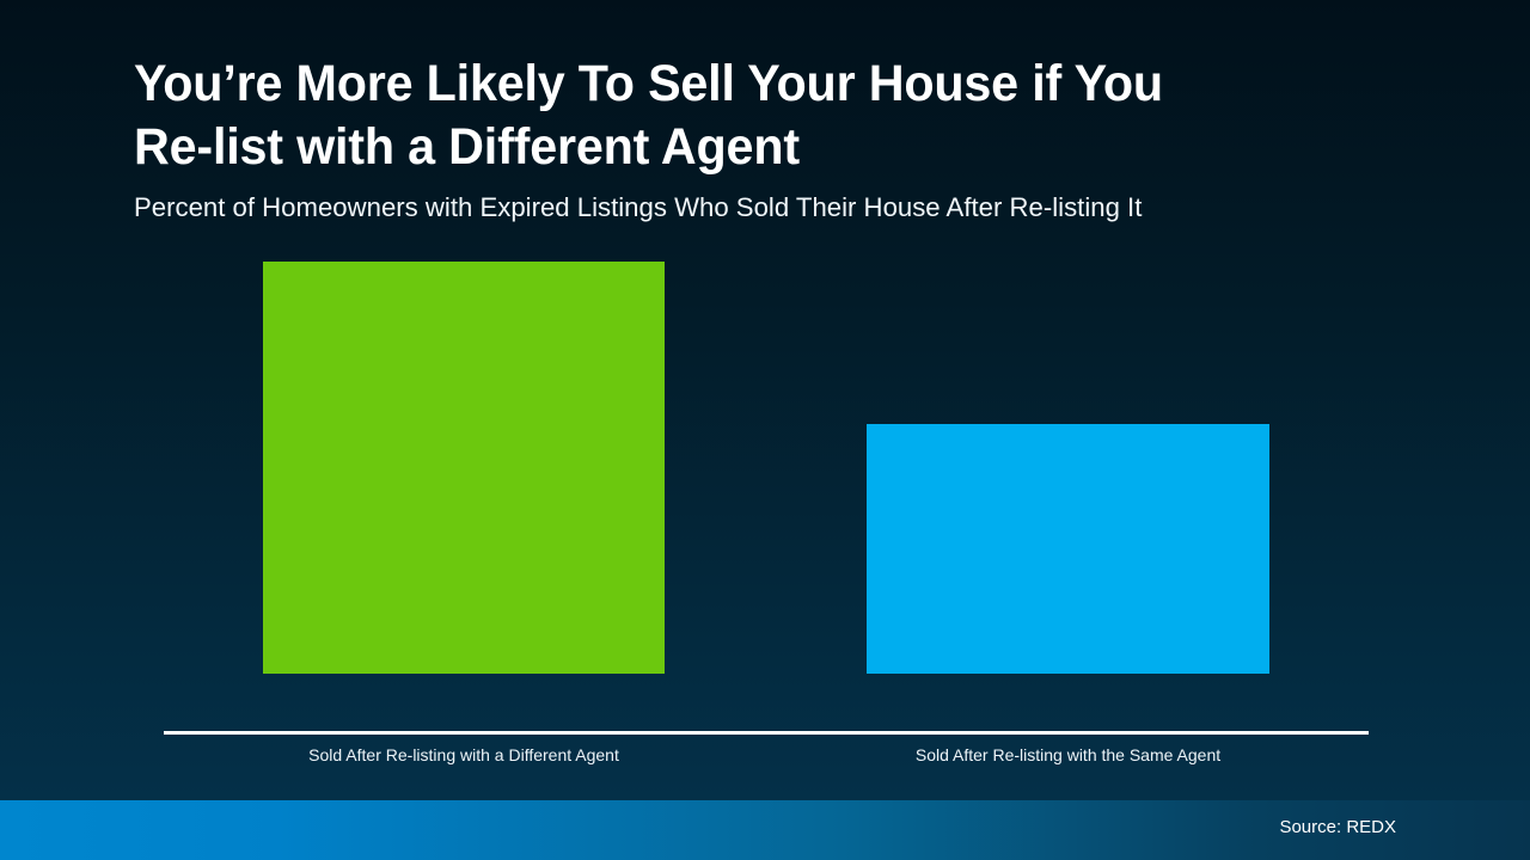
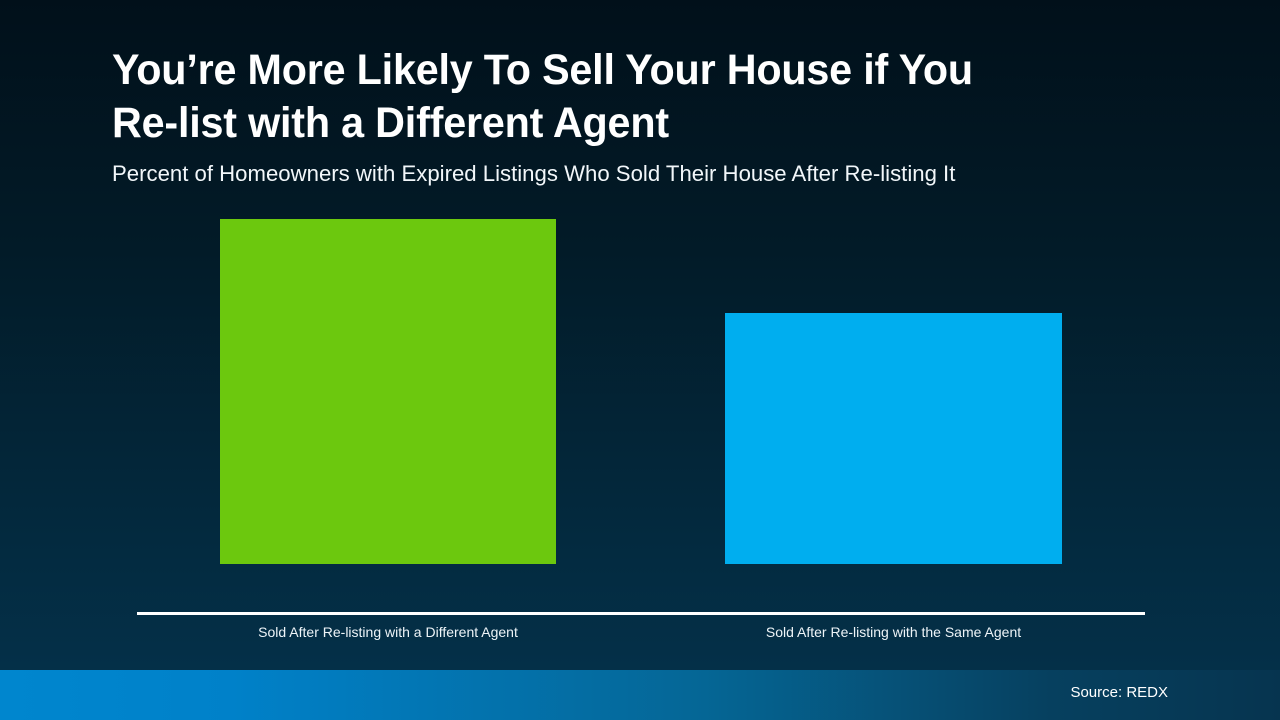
Sold After Re-listing with the Same Agent: 43.2% -> 51.7%
